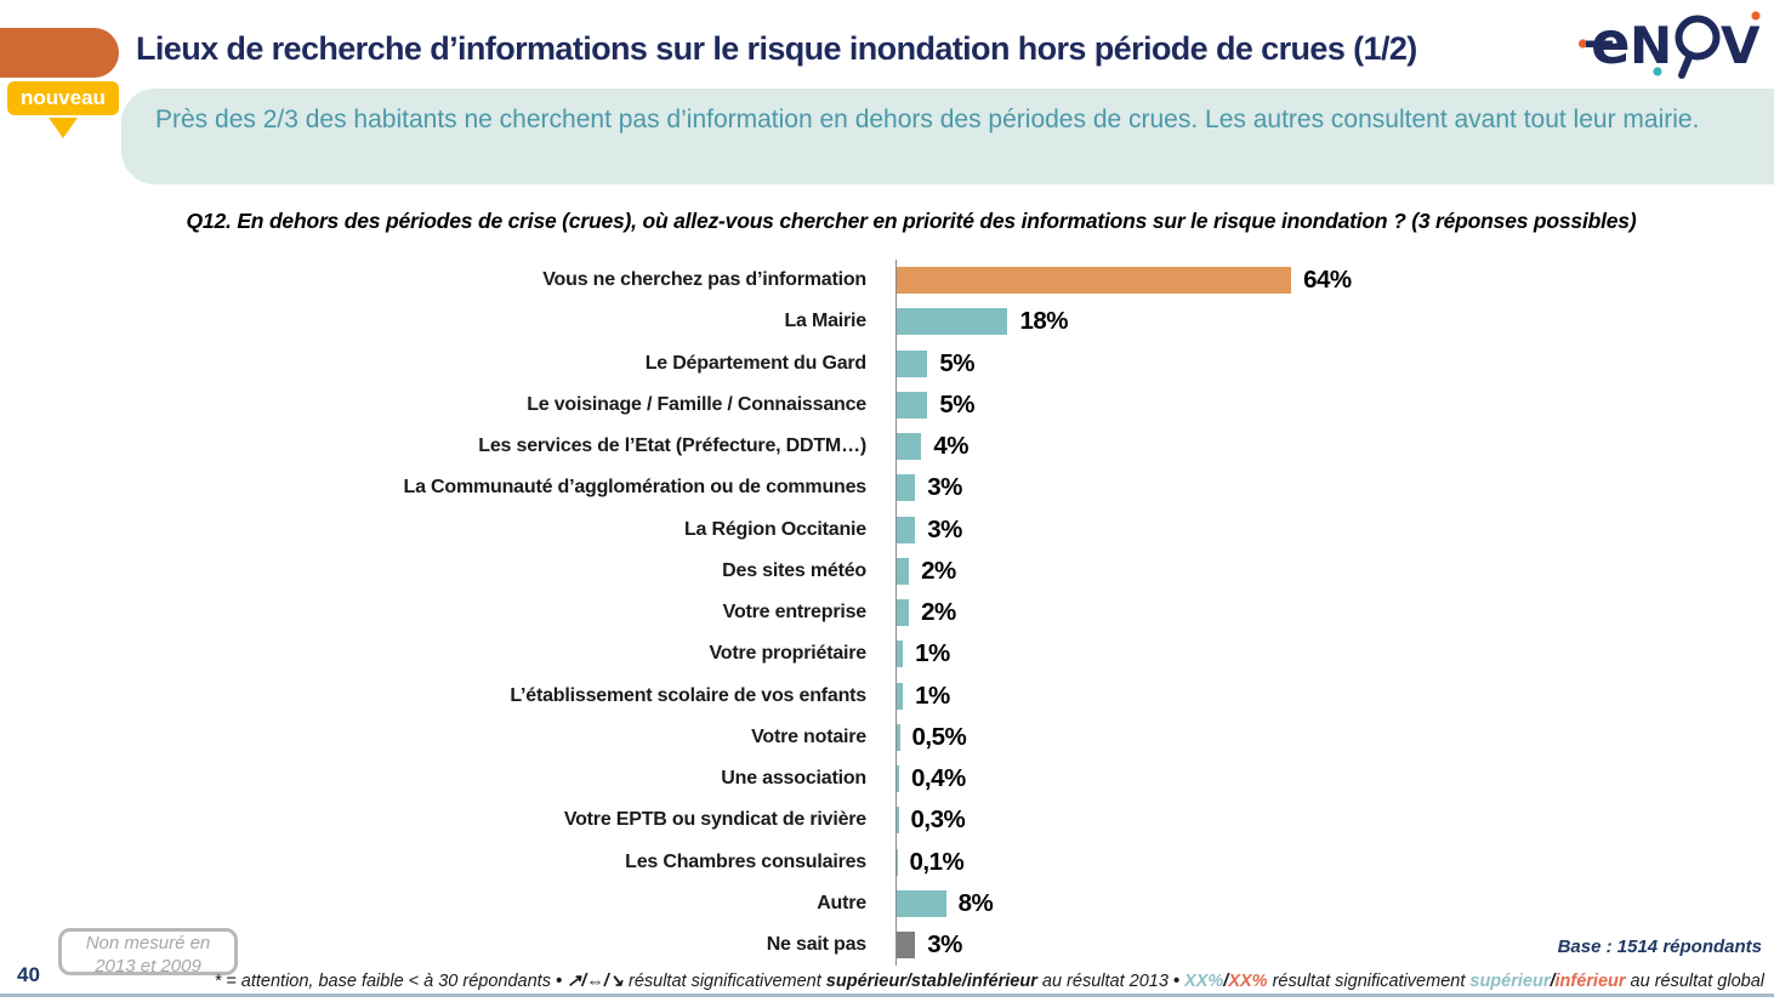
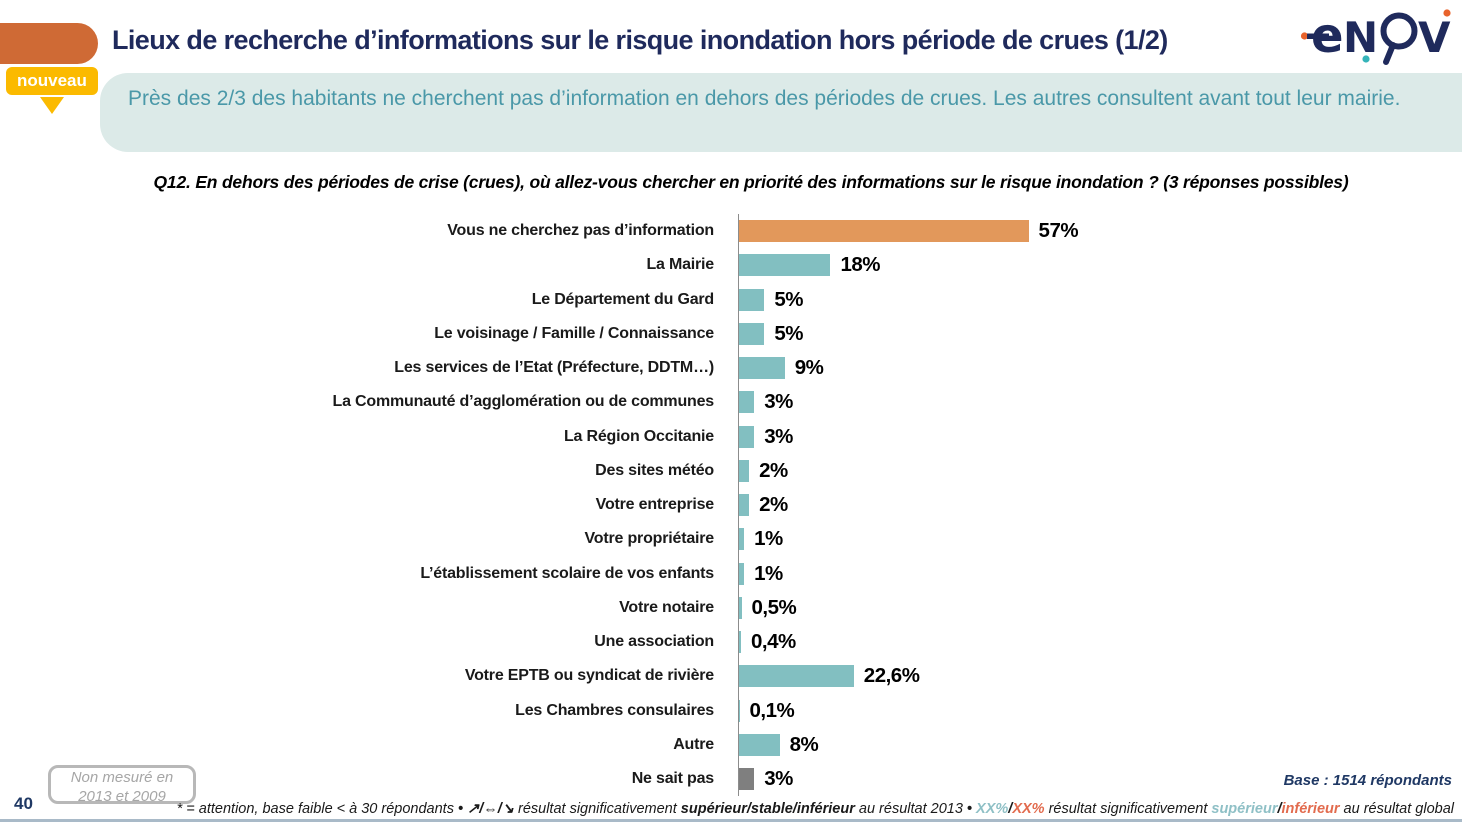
Vous ne cherchez pas d’information: 64% -> 57%
Les services de l’Etat (Préfecture, DDTM…): 4% -> 9%
Votre EPTB ou syndicat de rivière: 0,3% -> 22,6%
